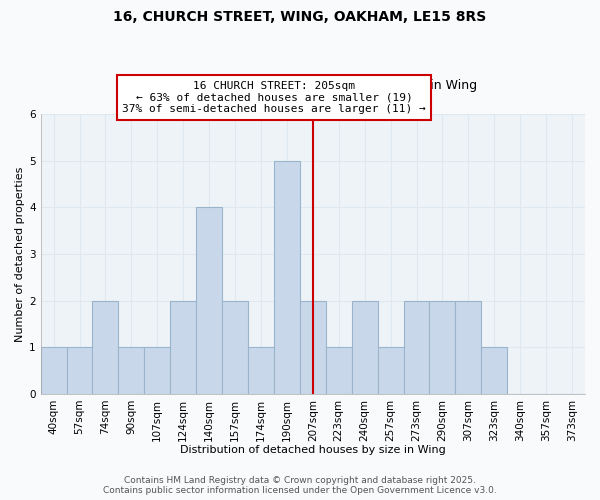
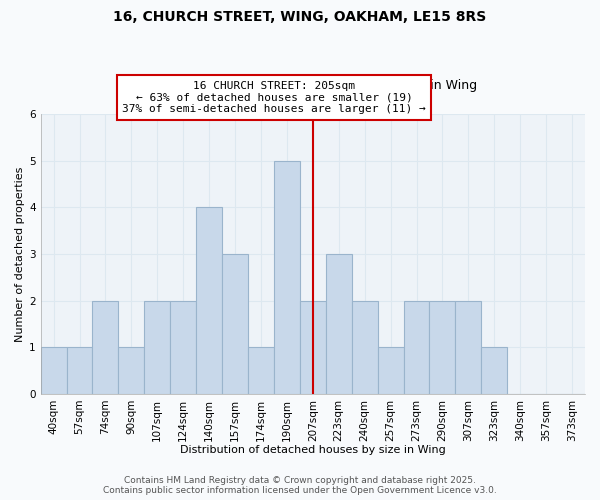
107sqm: 1 -> 2
157sqm: 2 -> 3
223sqm: 1 -> 3
